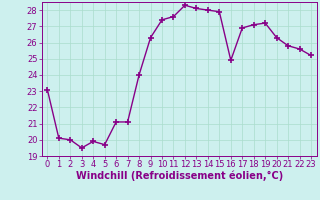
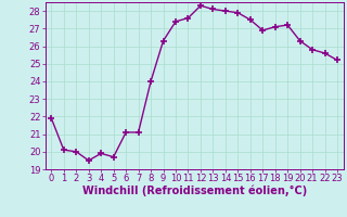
0: 23.1 -> 21.9
16: 24.9 -> 27.5
